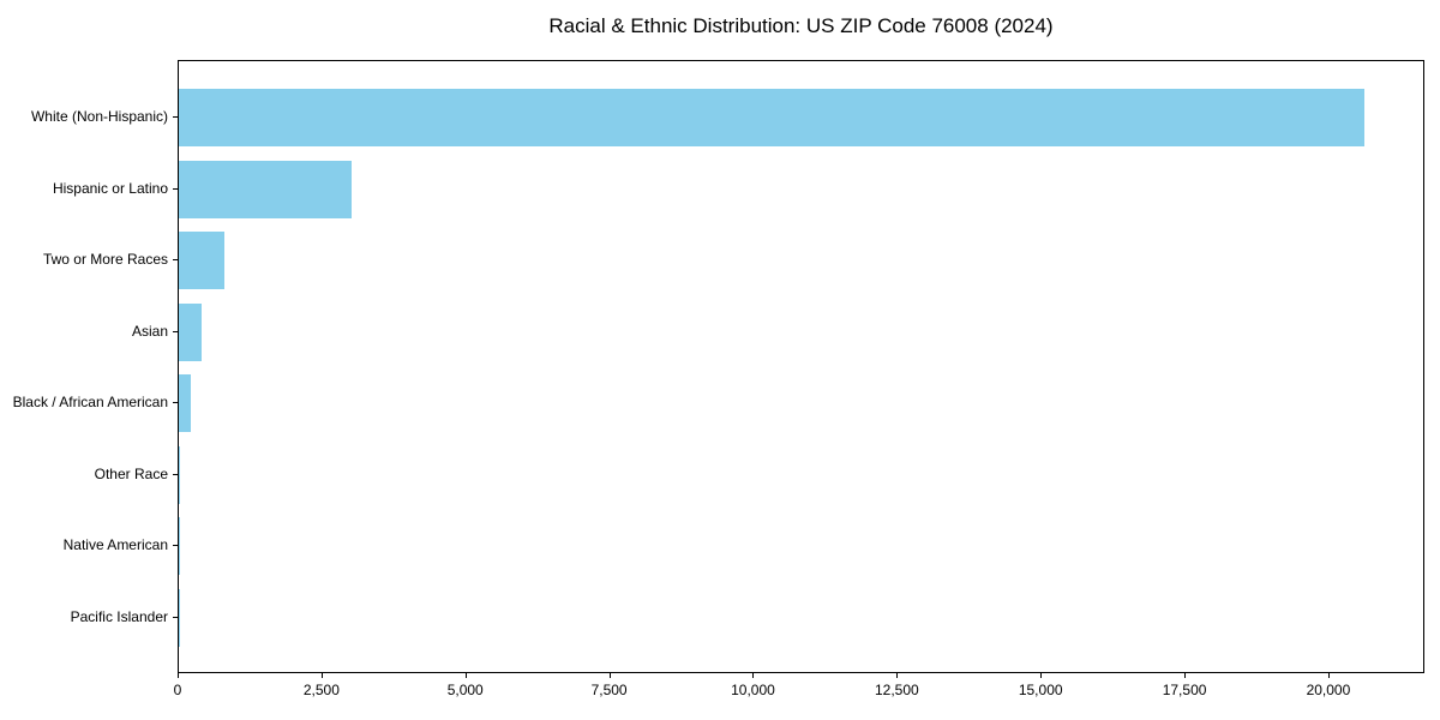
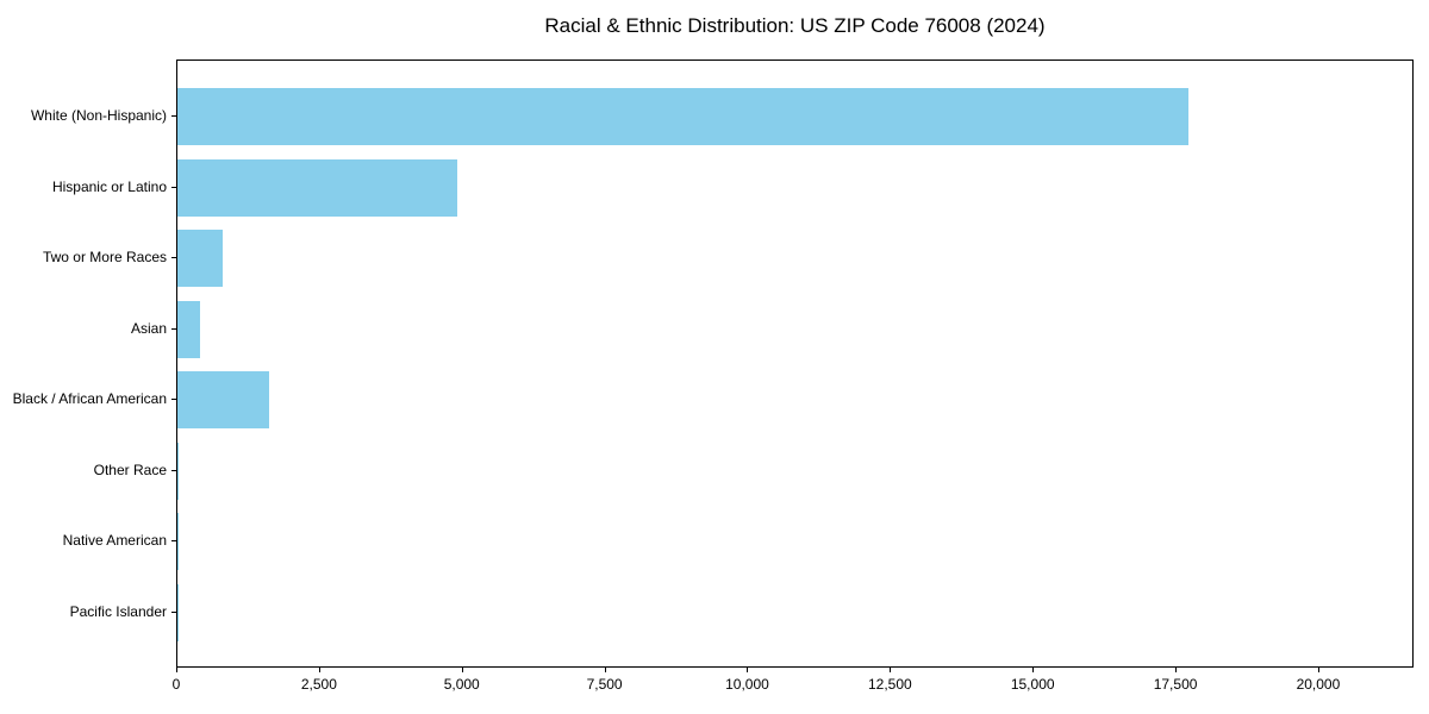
White (Non-Hispanic): 20600 -> 17700
Hispanic or Latino: 3000 -> 4900
Black / African American: 200 -> 1600
